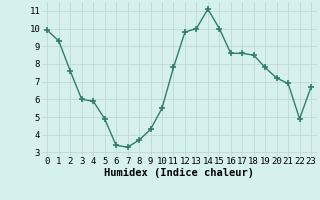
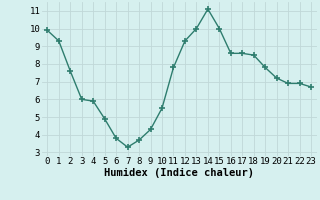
6: 3.4 -> 3.8
12: 9.8 -> 9.3
22: 4.9 -> 6.9
